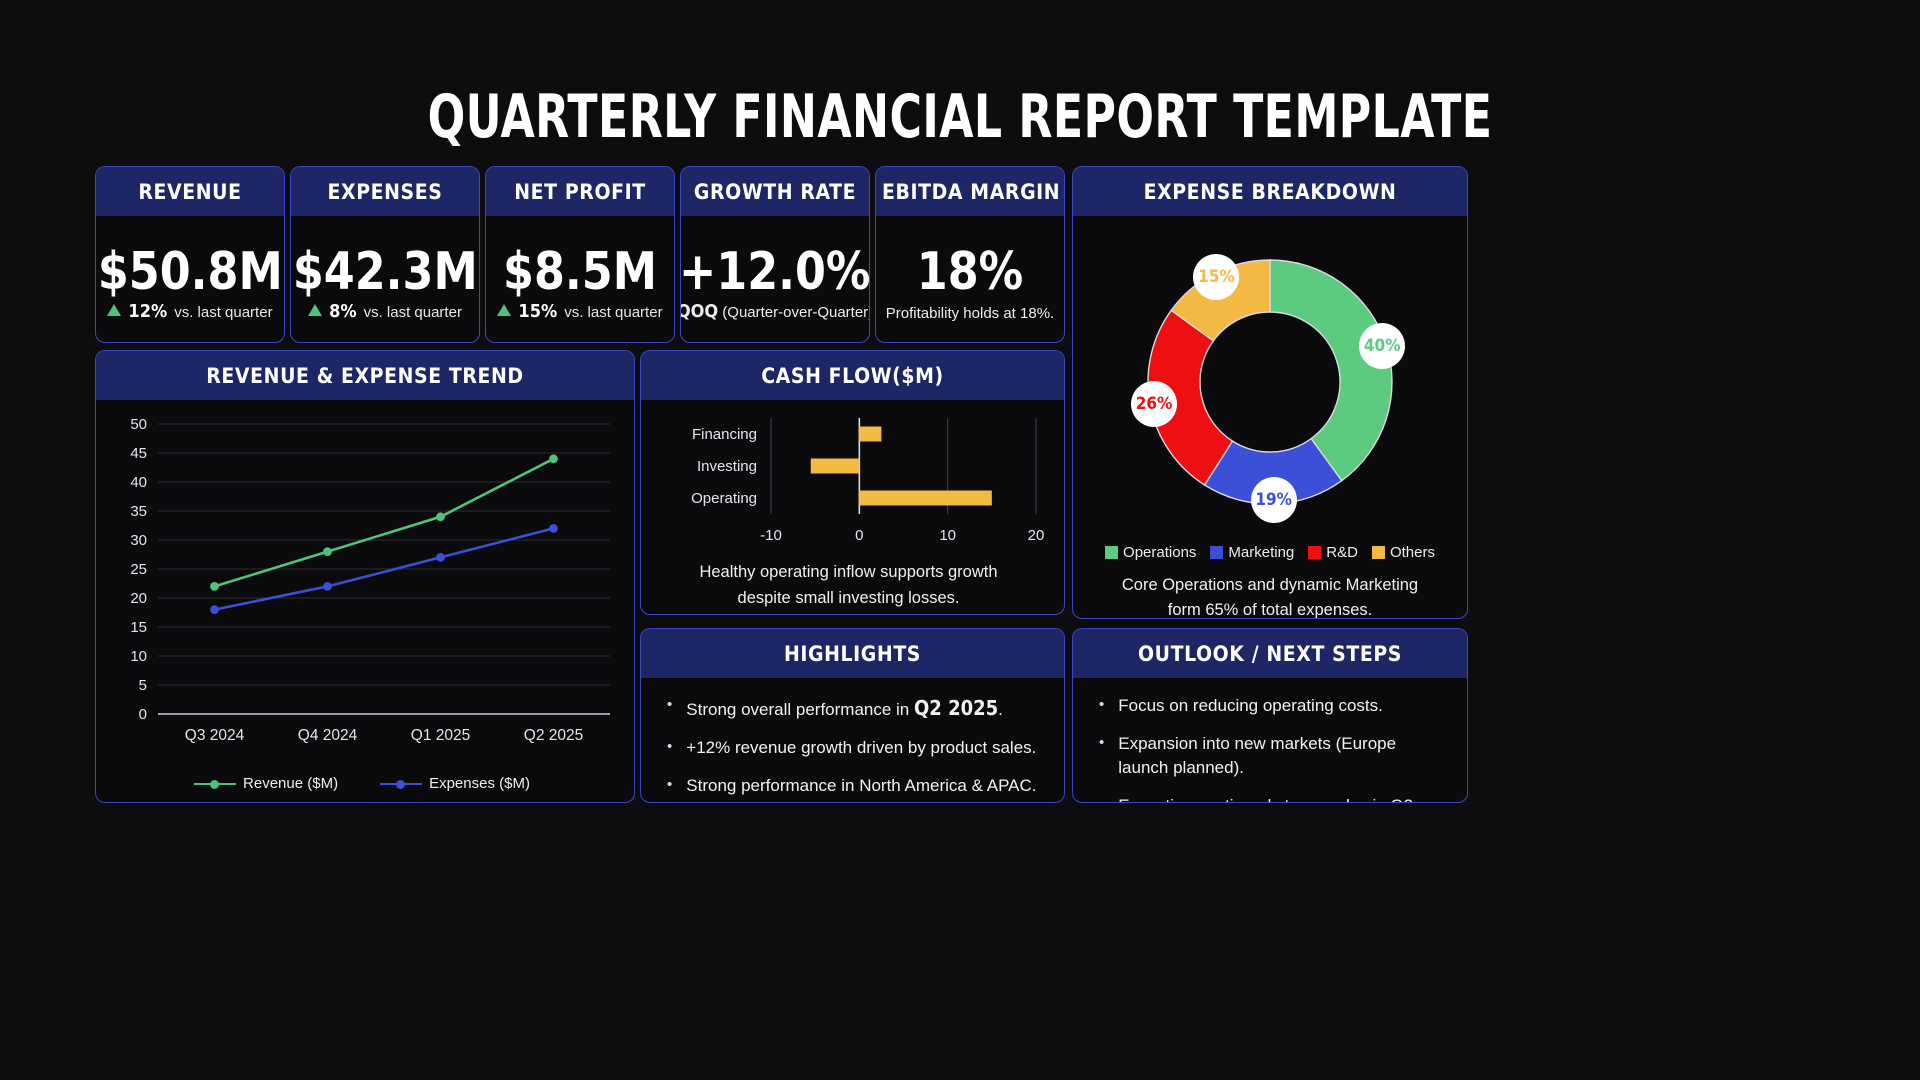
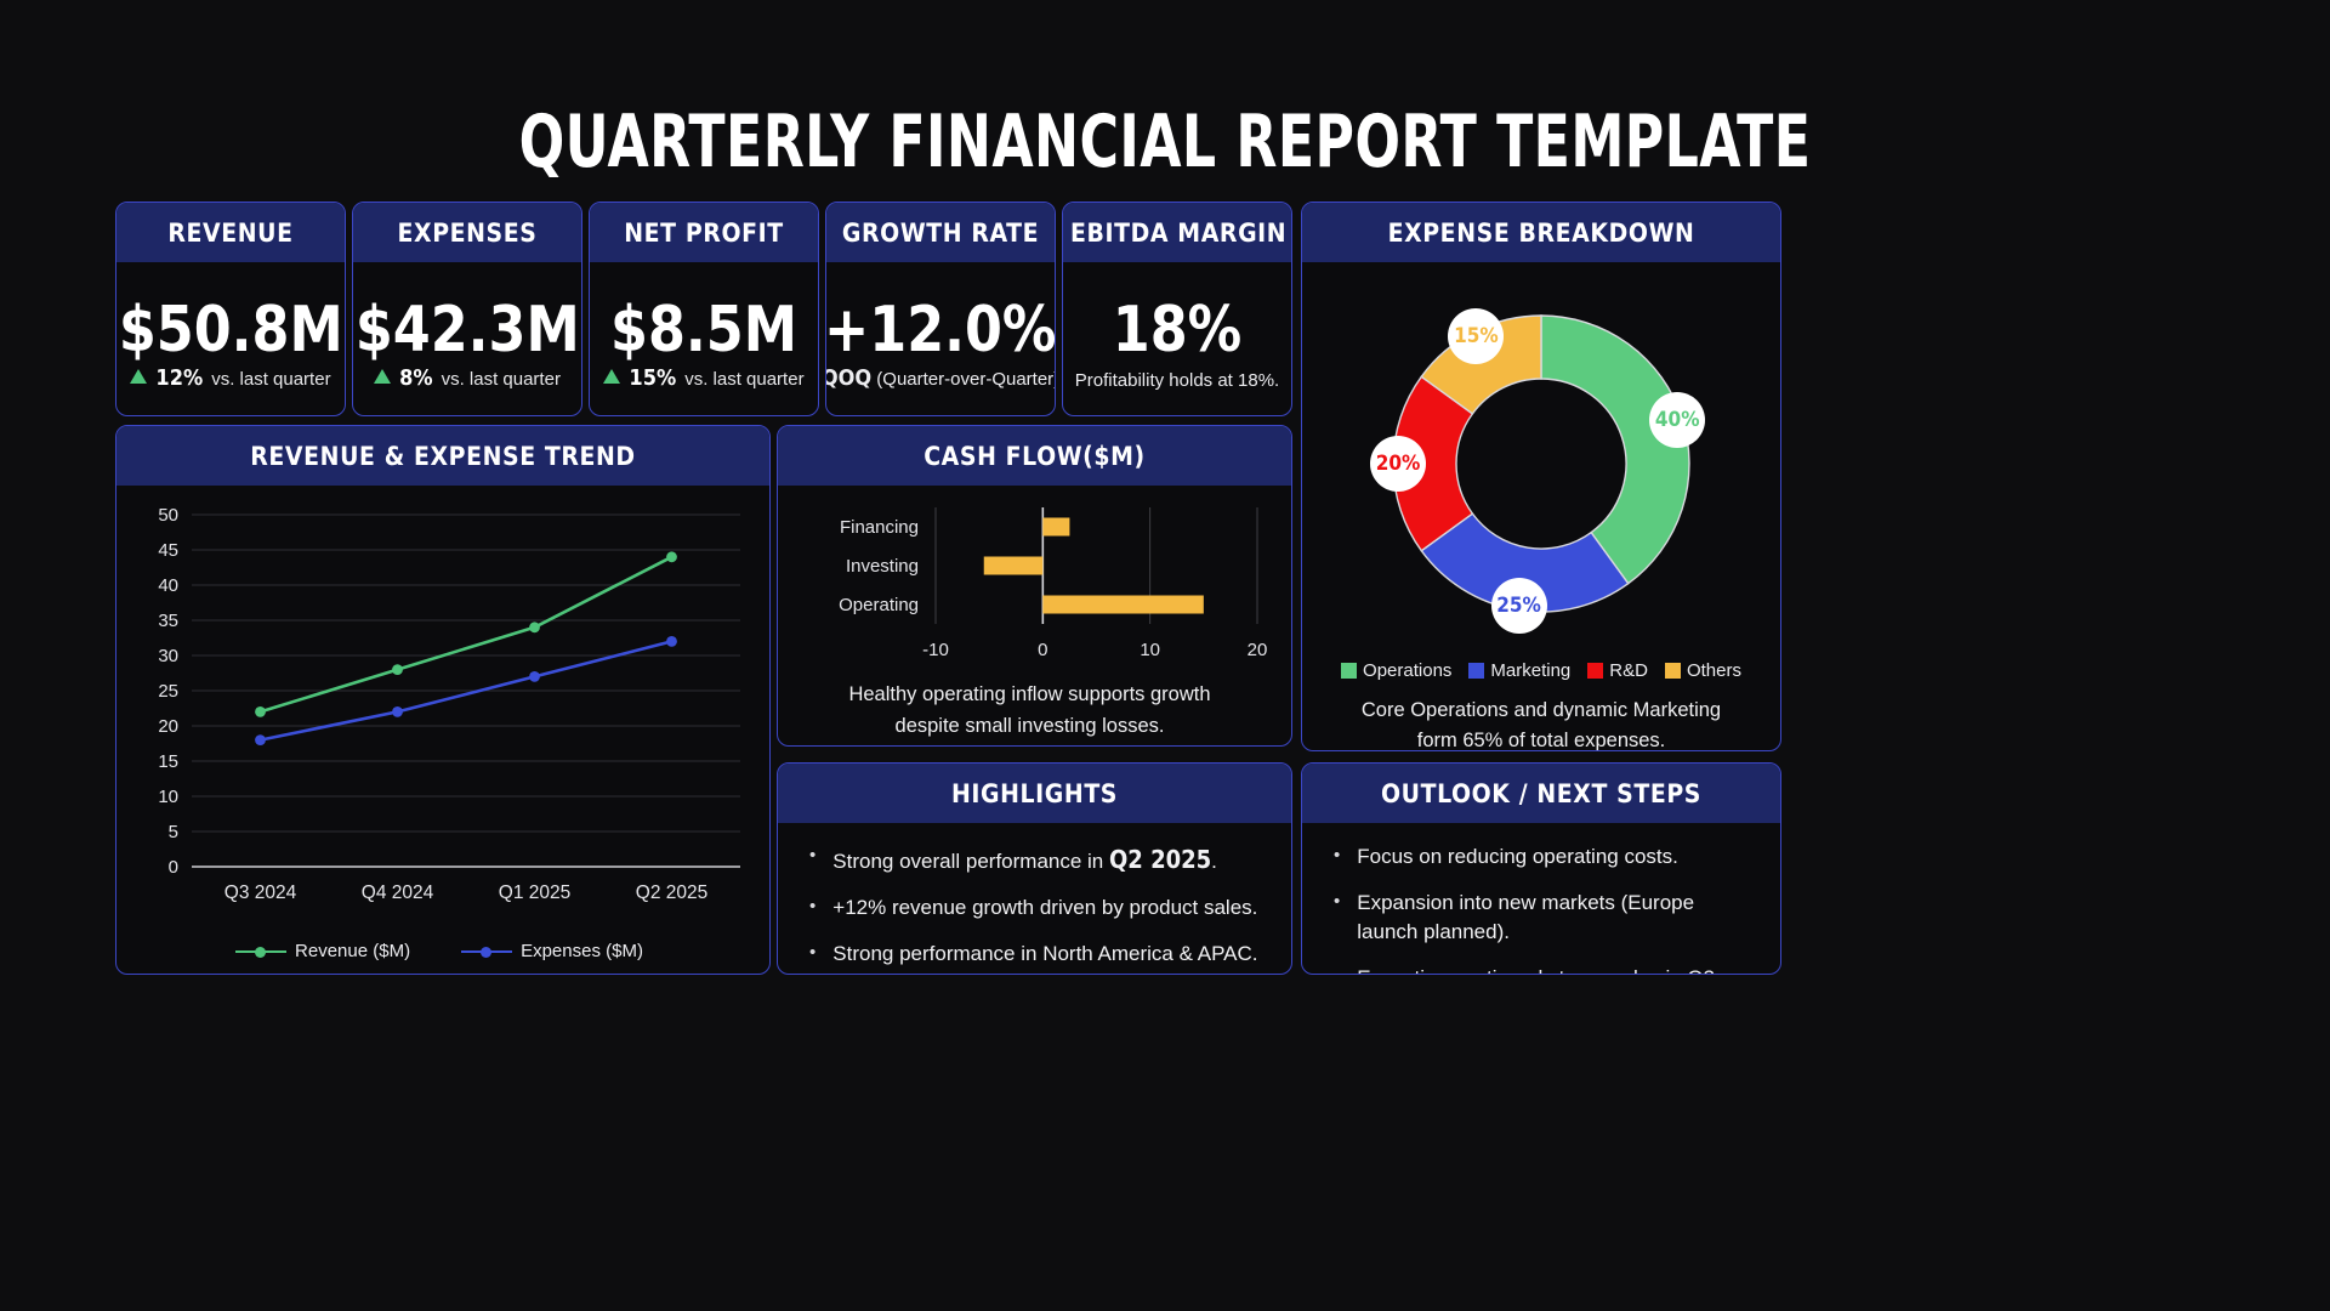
EXPENSE BREAKDOWN/Marketing: 19% -> 25%
EXPENSE BREAKDOWN/R&D: 26% -> 20%
